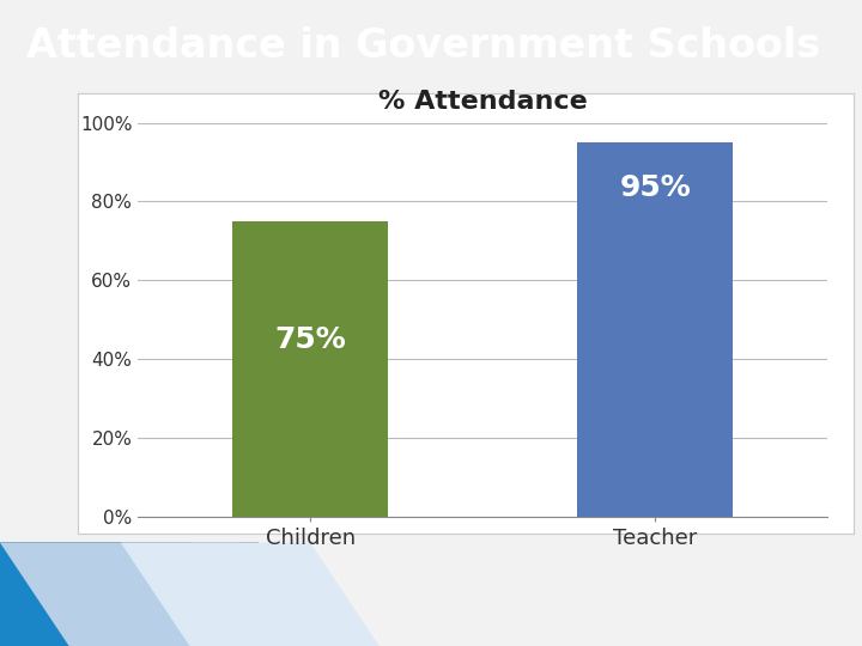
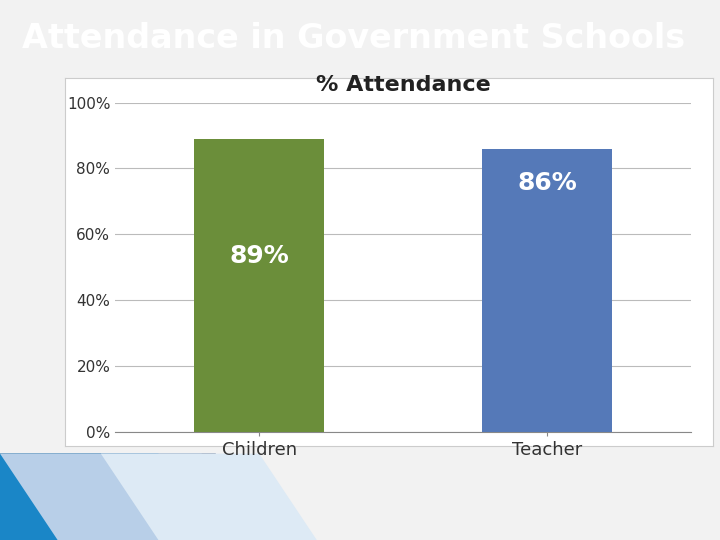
Children: 75% -> 89%
Teacher: 95% -> 86%
